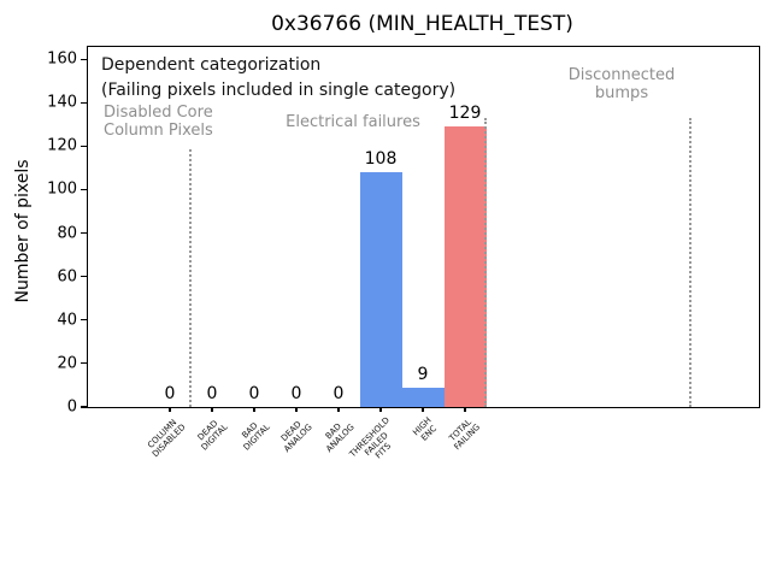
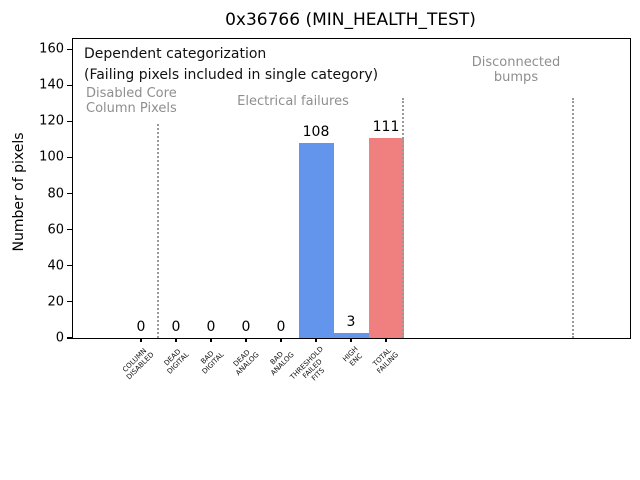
HIGH ENC: 9 -> 3
TOTAL FAILING: 129 -> 111
